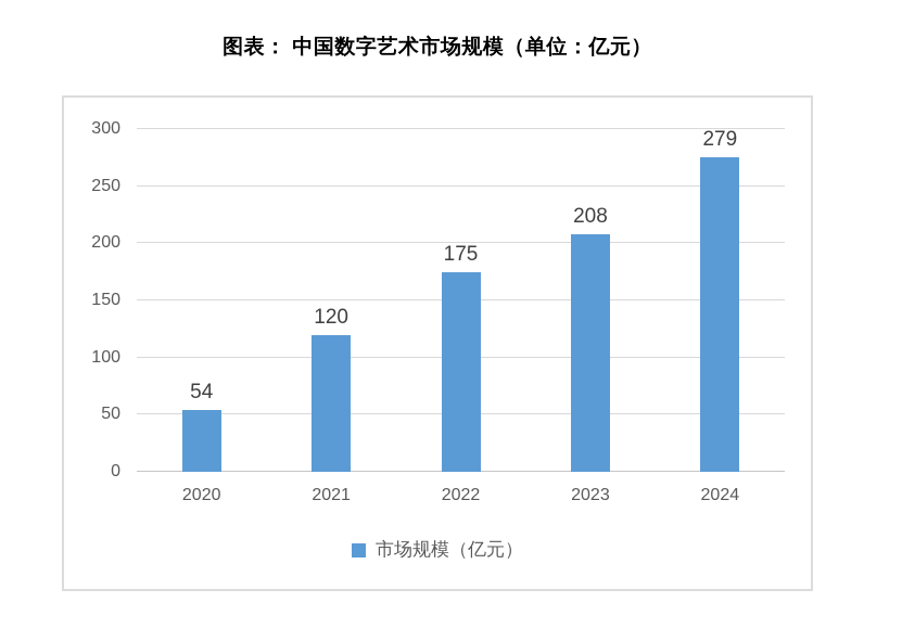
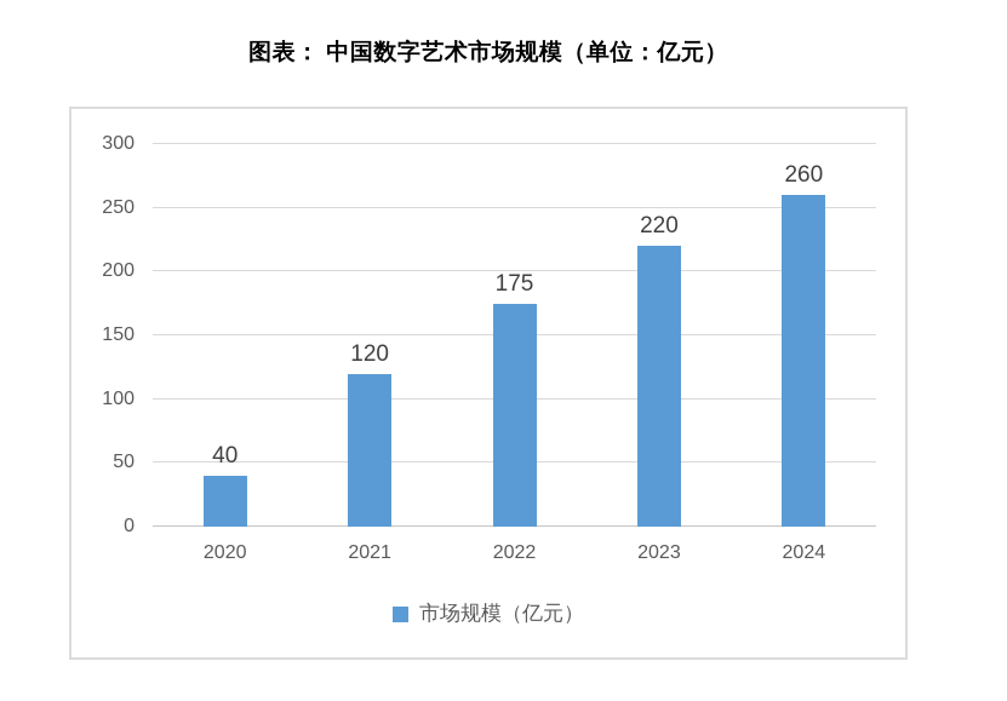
2020: 54 -> 40
2023: 208 -> 220
2024: 279 -> 260
